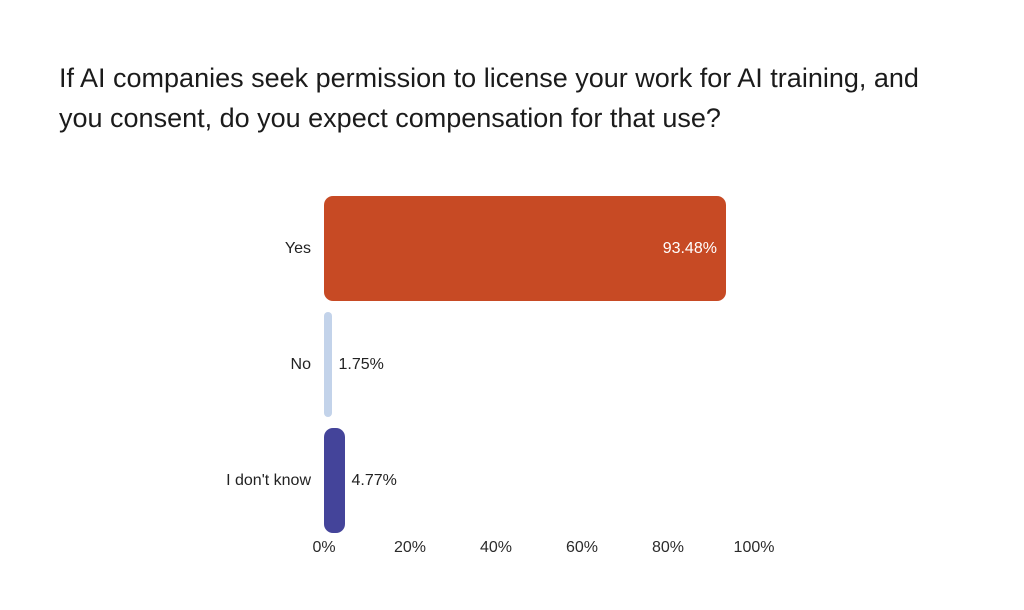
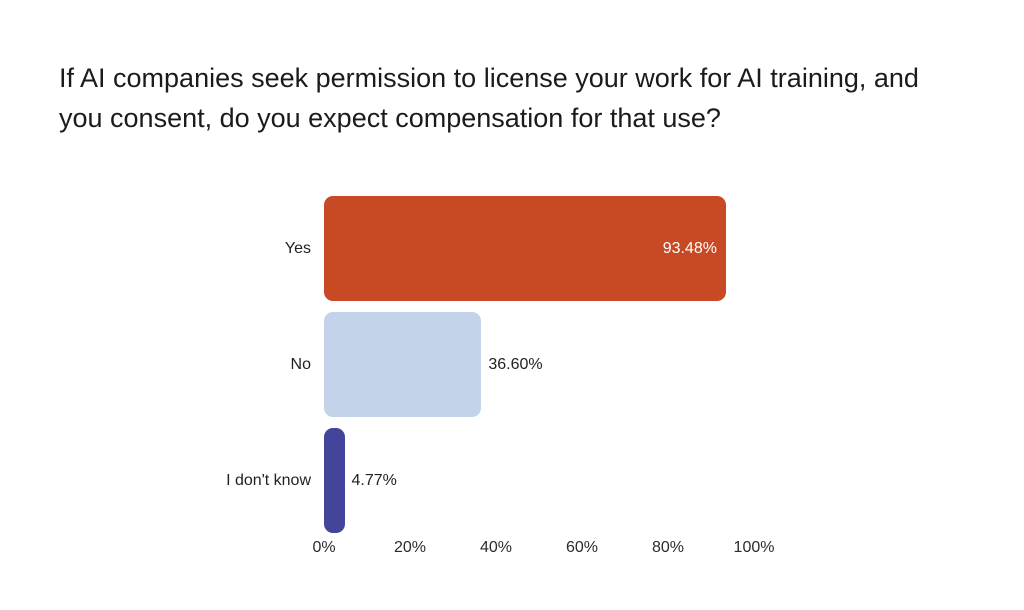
No: 1.75% -> 36.60%
